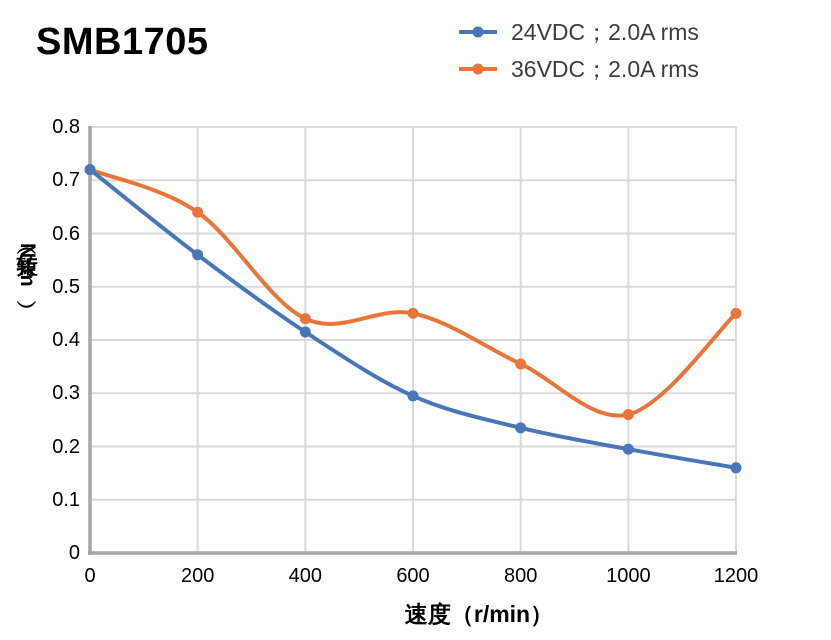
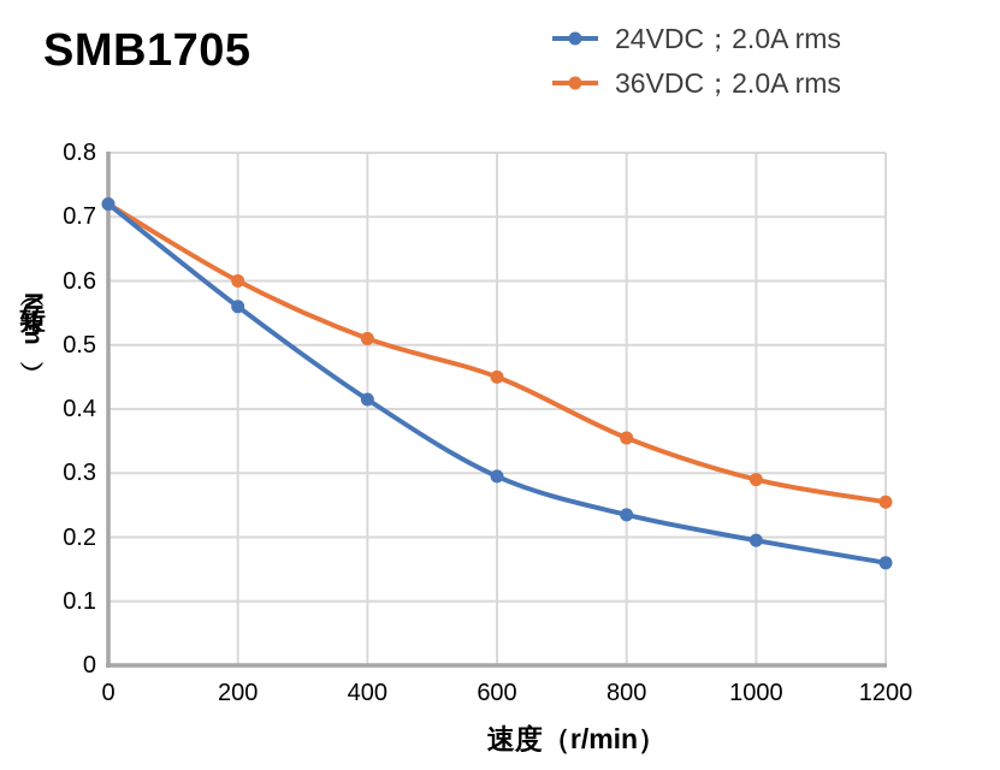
36VDC；2.0A rms/200: 0.64 -> 0.60
36VDC；2.0A rms/400: 0.44 -> 0.51
36VDC；2.0A rms/1000: 0.26 -> 0.29
36VDC；2.0A rms/1200: 0.45 -> 0.26
